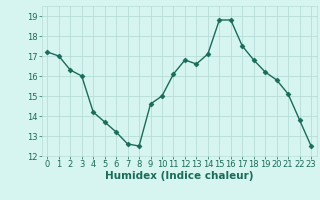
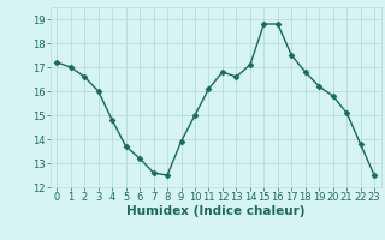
2: 16.3 -> 16.6
4: 14.2 -> 14.8
9: 14.6 -> 13.9
